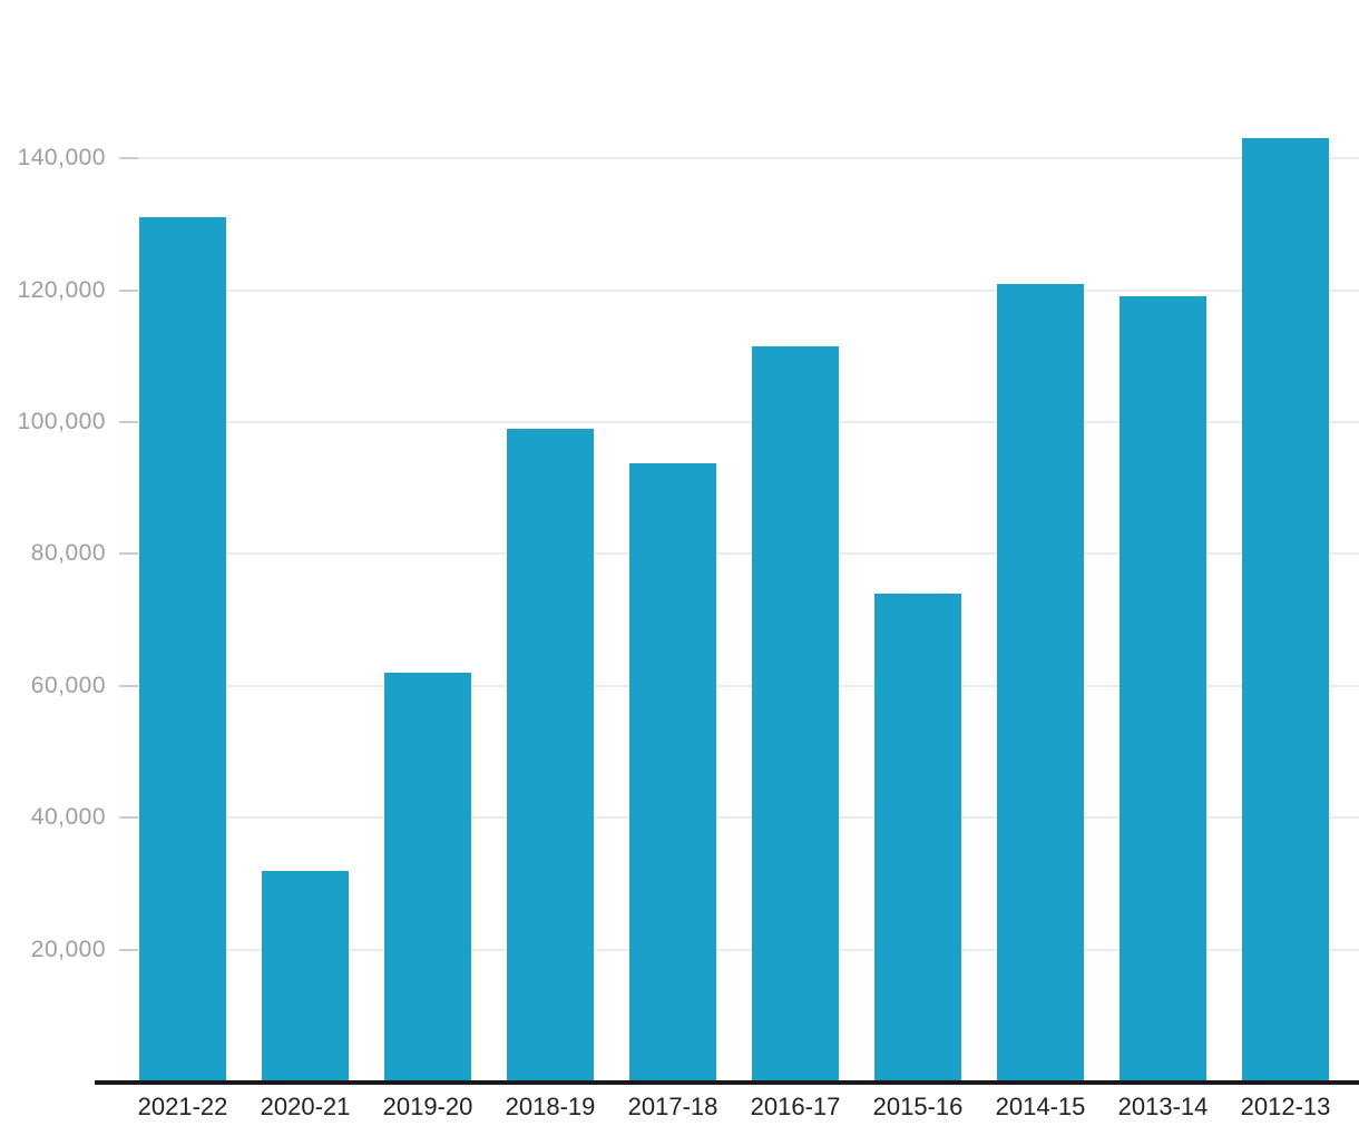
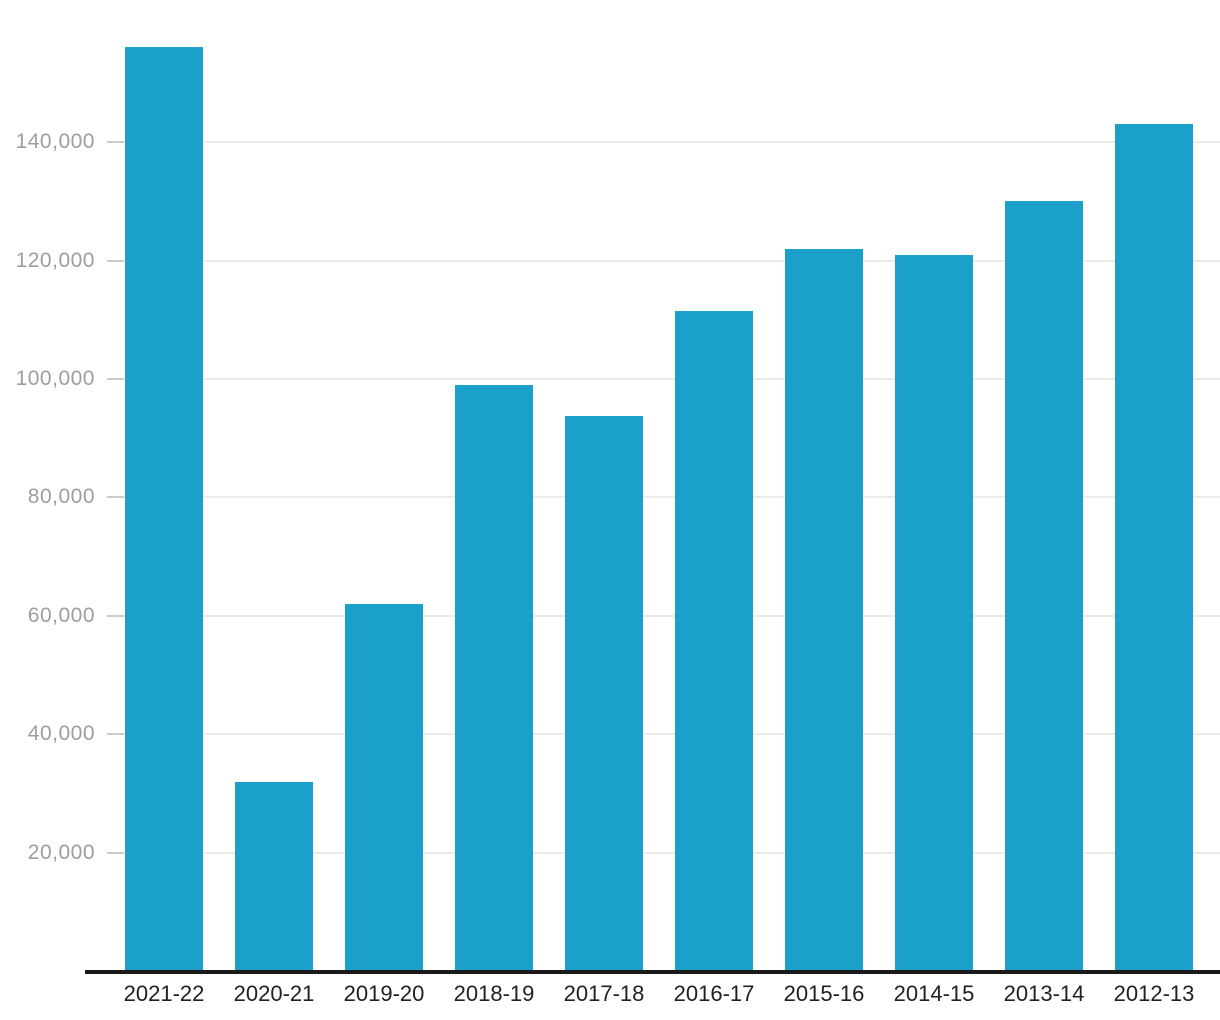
2021-22: 131000 -> 156000
2015-16: 74000 -> 122000
2013-14: 119000 -> 130000
